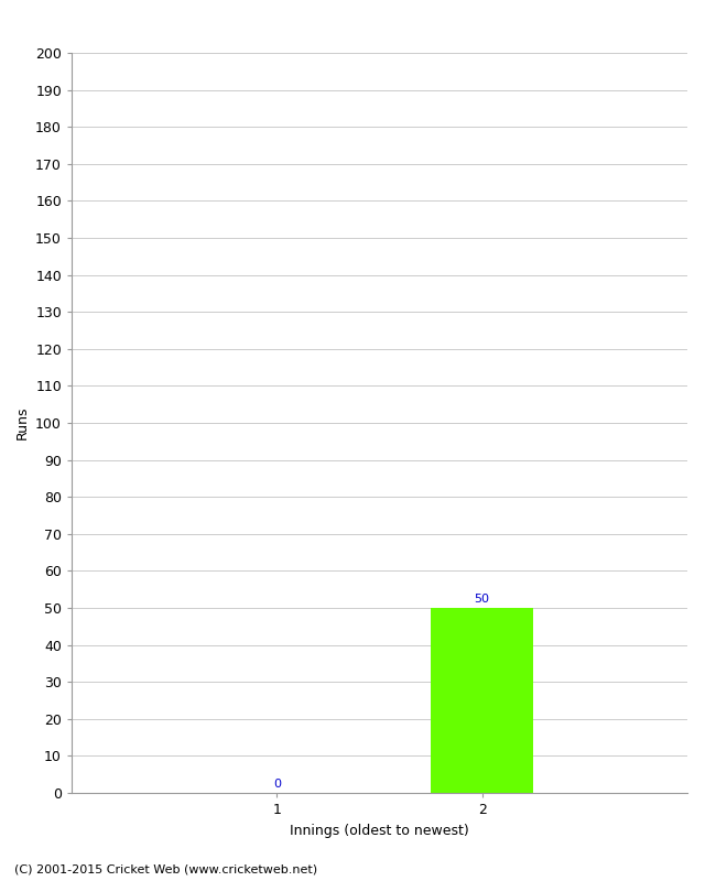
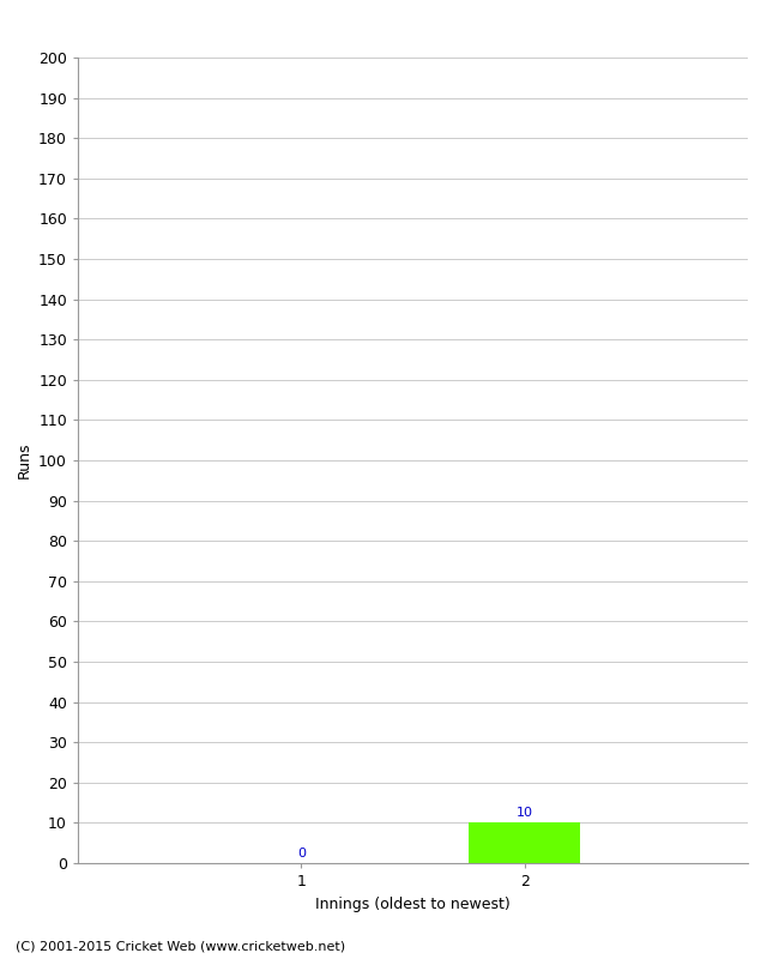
2: 50 -> 10
